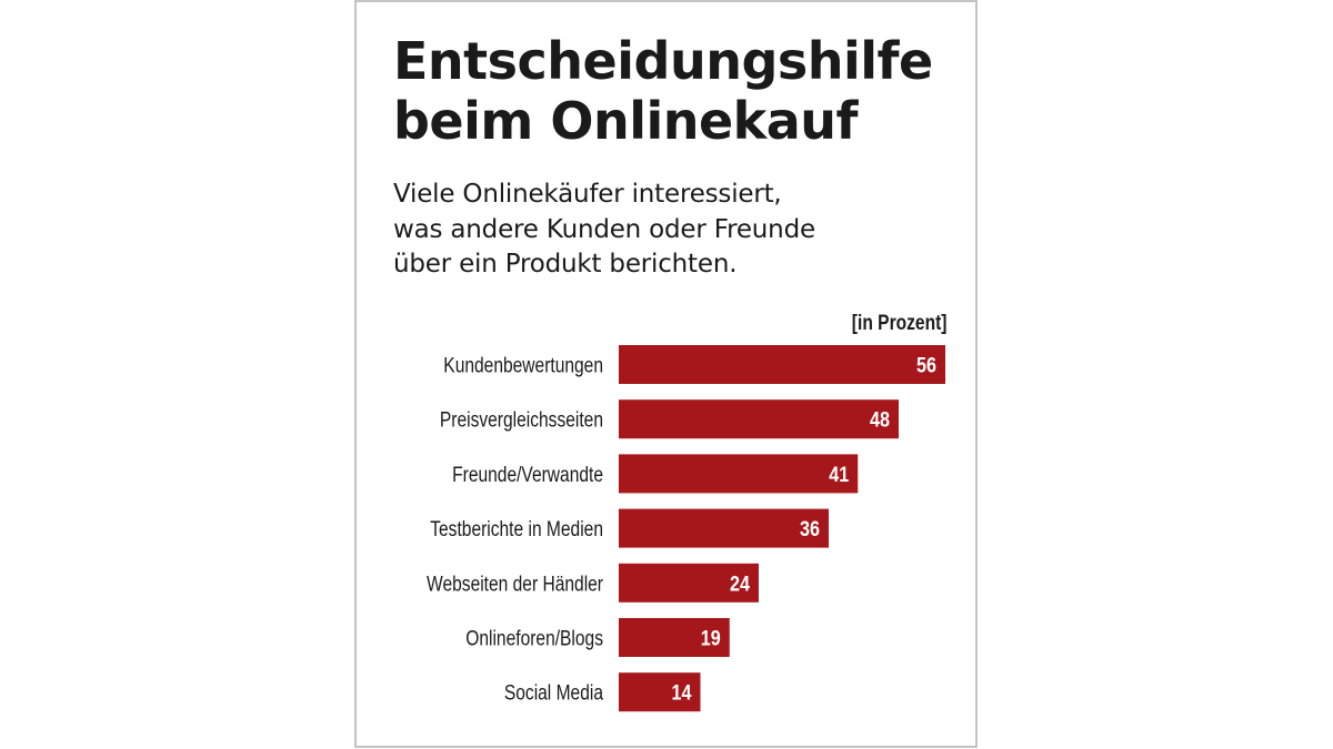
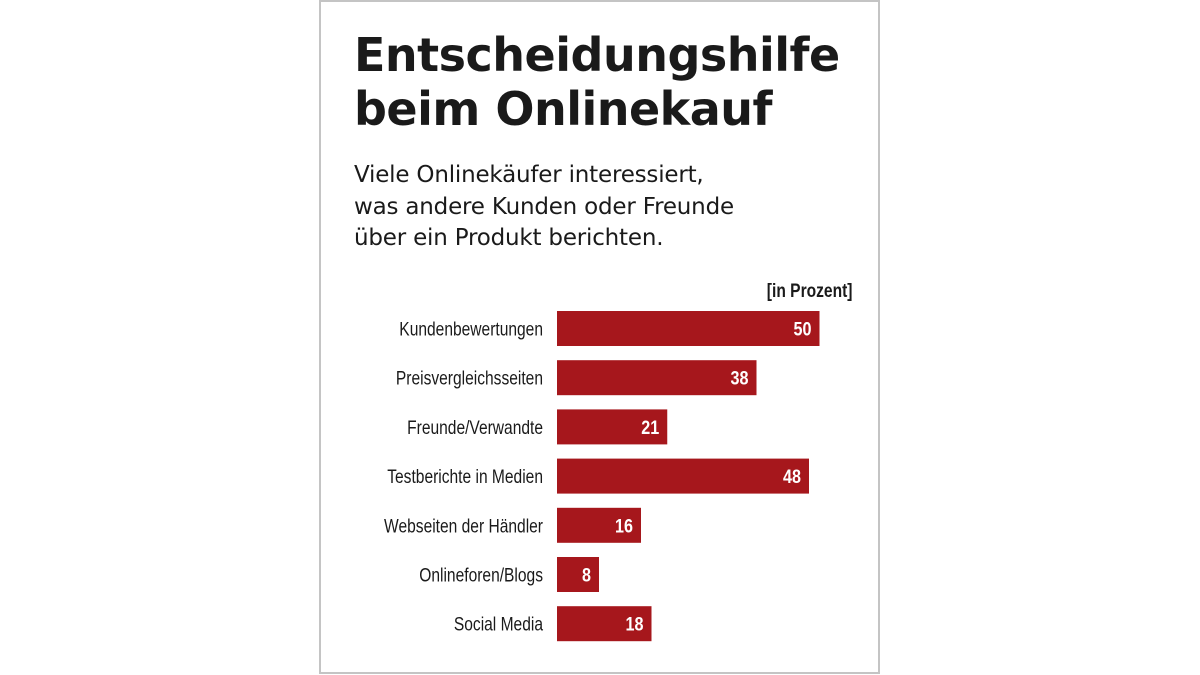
Kundenbewertungen: 56 -> 50
Preisvergleichsseiten: 48 -> 38
Freunde/Verwandte: 41 -> 21
Testberichte in Medien: 36 -> 48
Webseiten der Händler: 24 -> 16
Onlineforen/Blogs: 19 -> 8
Social Media: 14 -> 18
